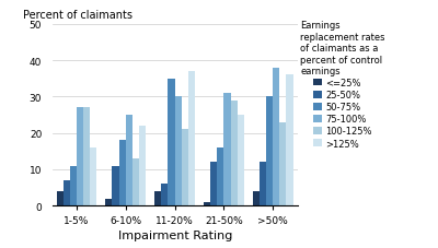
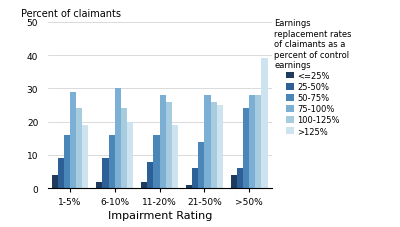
25-50%/1-5%: 7 -> 9
50-75%/1-5%: 11 -> 16
75-100%/1-5%: 27 -> 29
100-125%/1-5%: 27 -> 24
>125%/1-5%: 16 -> 19
25-50%/6-10%: 11 -> 9
50-75%/6-10%: 18 -> 16
75-100%/6-10%: 25 -> 30
100-125%/6-10%: 13 -> 24
>125%/6-10%: 22 -> 20
<=25%/11-20%: 4 -> 2
25-50%/11-20%: 6 -> 8
50-75%/11-20%: 35 -> 16
75-100%/11-20%: 30 -> 28
100-125%/11-20%: 21 -> 26
>125%/11-20%: 37 -> 19
25-50%/21-50%: 12 -> 6
50-75%/21-50%: 16 -> 14
75-100%/21-50%: 31 -> 28
100-125%/21-50%: 29 -> 26
25-50%/>50%: 12 -> 6
50-75%/>50%: 30 -> 24
75-100%/>50%: 38 -> 28
100-125%/>50%: 23 -> 28
>125%/>50%: 36 -> 39
